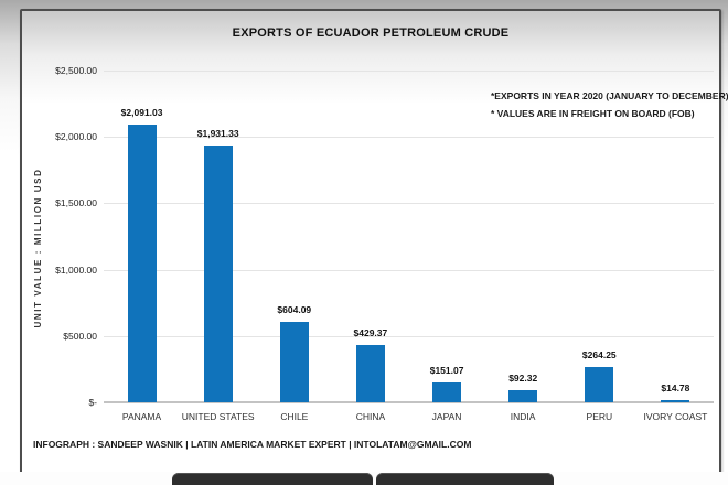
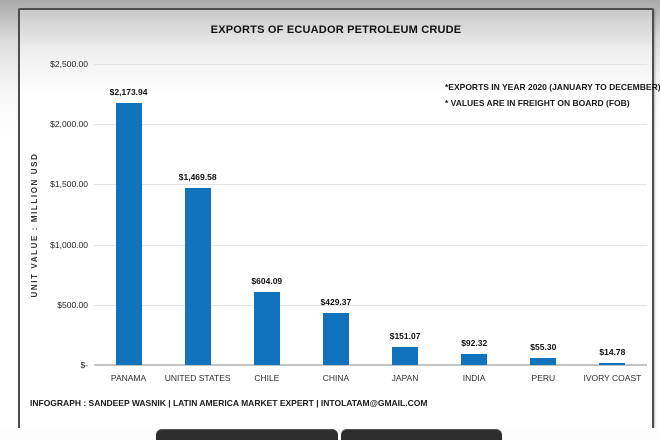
PANAMA: $2,091.03 -> $2,173.94
UNITED STATES: $1,931.33 -> $1,469.58
PERU: $264.25 -> $55.30
